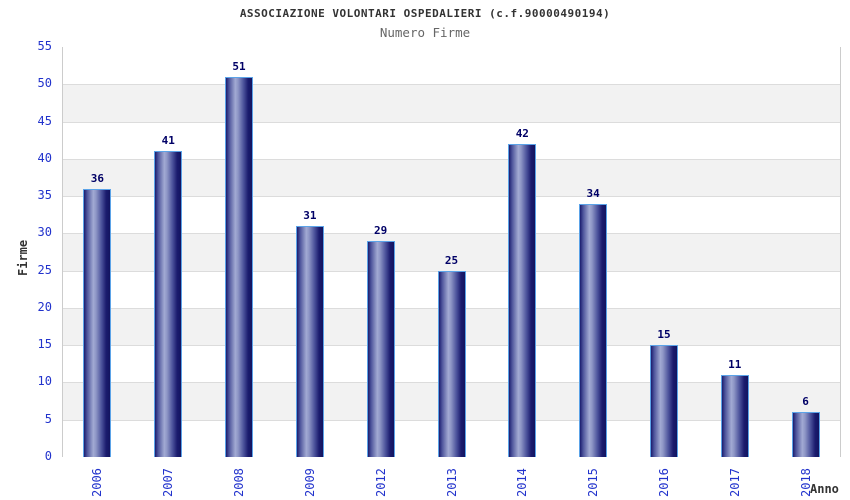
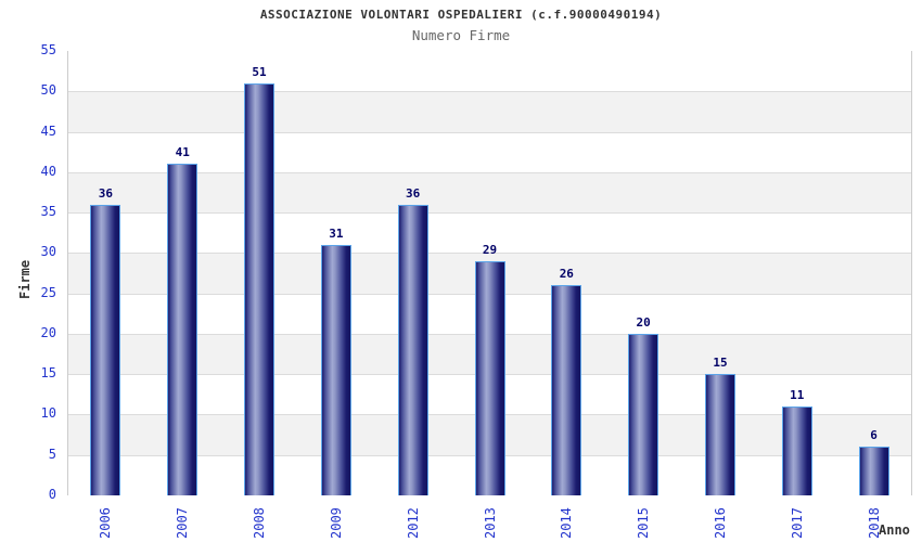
2012: 29 -> 36
2013: 25 -> 29
2014: 42 -> 26
2015: 34 -> 20
